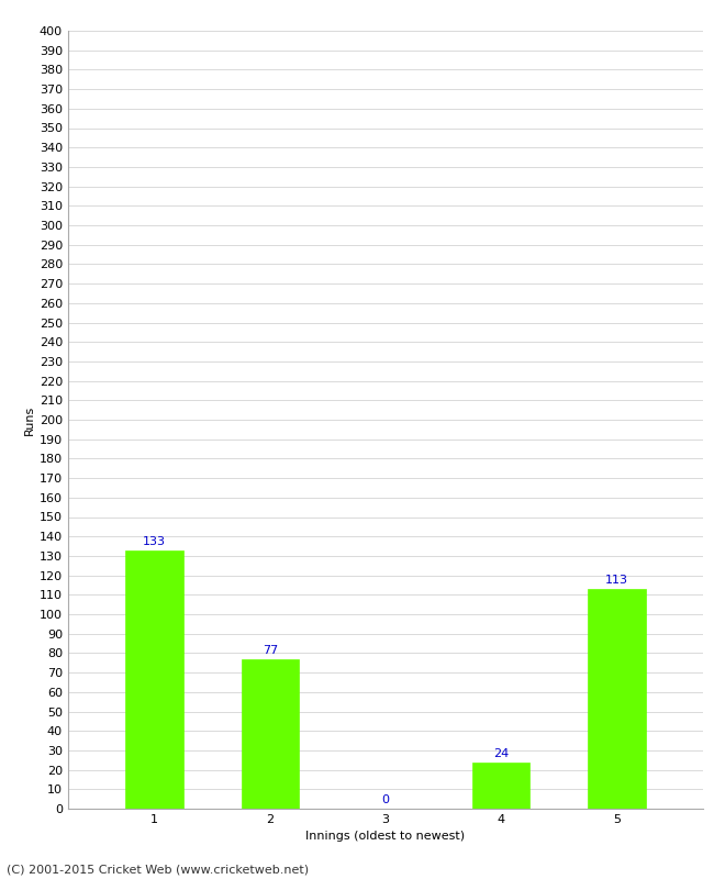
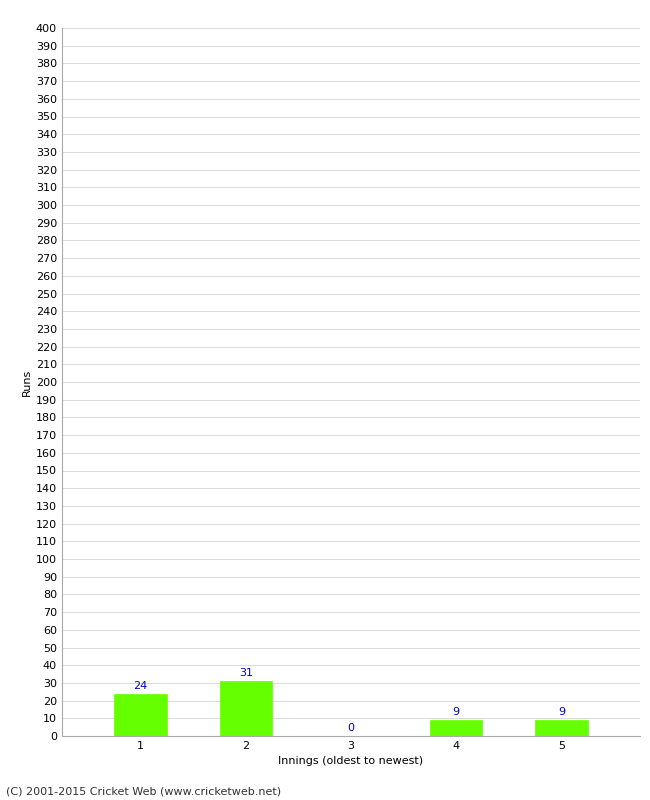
1: 133 -> 24
2: 77 -> 31
4: 24 -> 9
5: 113 -> 9
